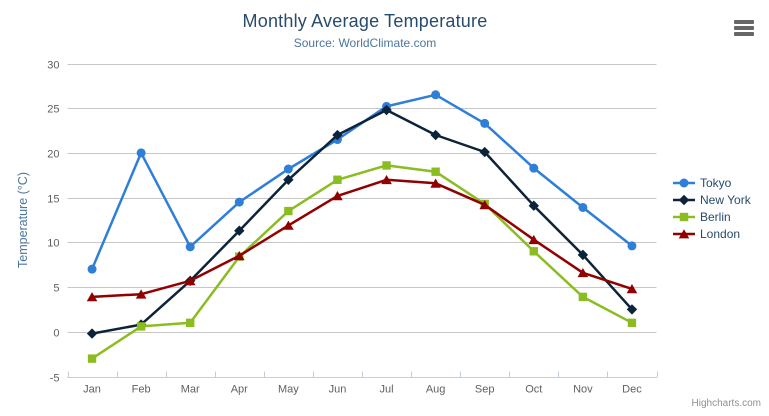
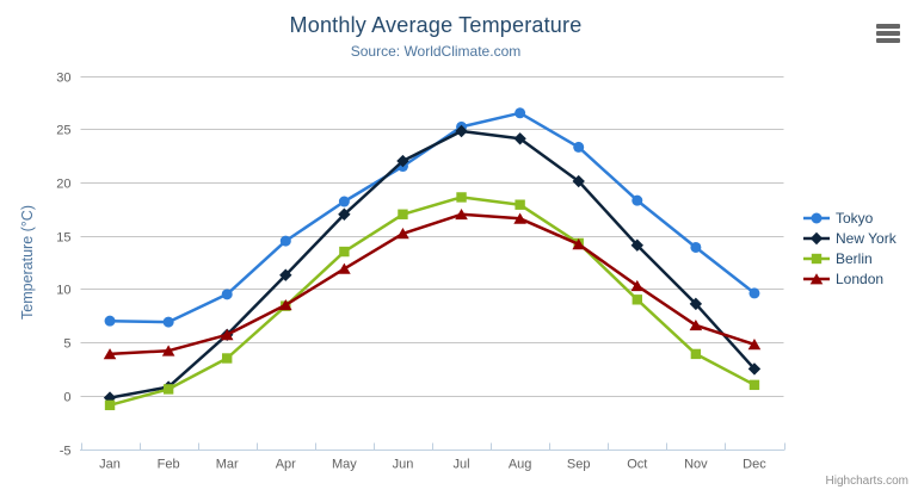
Berlin/Jan: -3 -> -1
Tokyo/Feb: 20 -> 7
Berlin/Mar: 1 -> 4
New York/Aug: 22 -> 24
